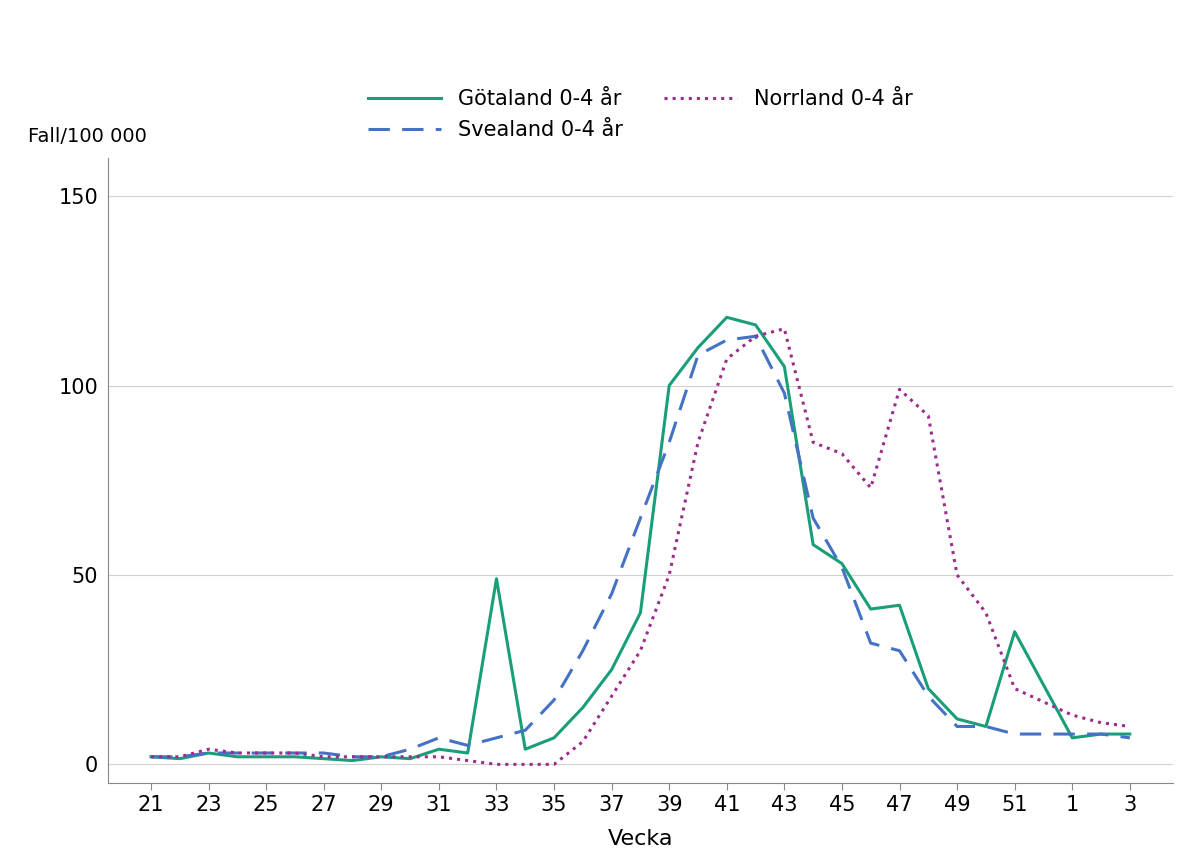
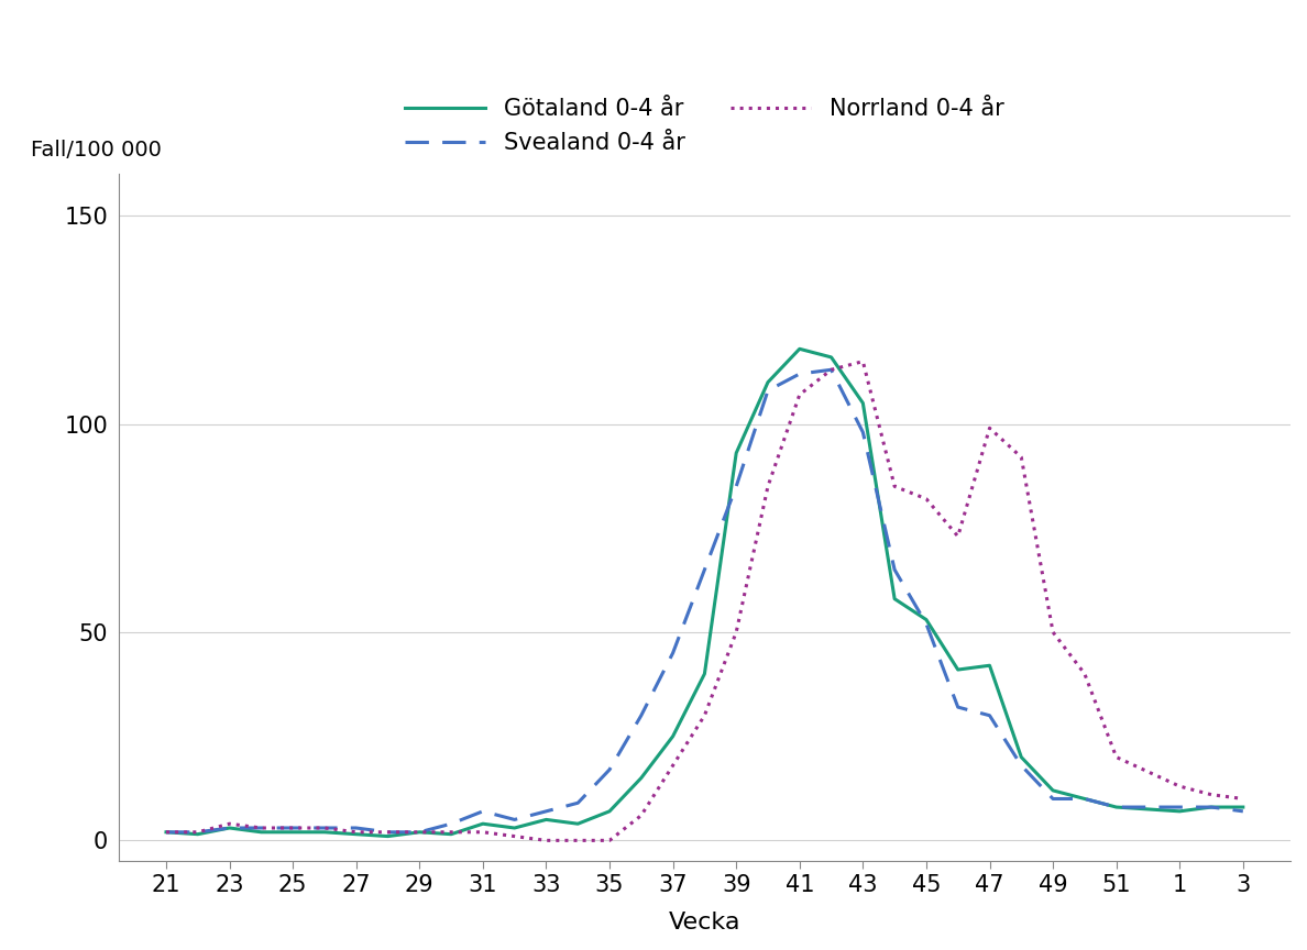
Götaland 0-4 år/33: 49.0 -> 5.0
Götaland 0-4 år/39: 100.0 -> 93.0
Götaland 0-4 år/51: 35.0 -> 8.0
